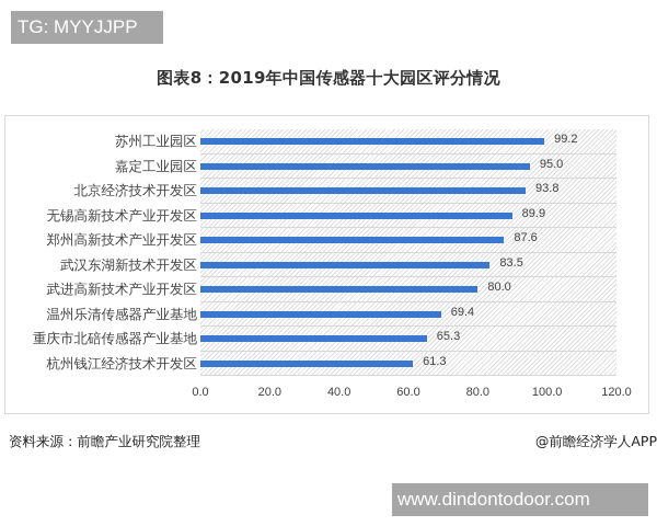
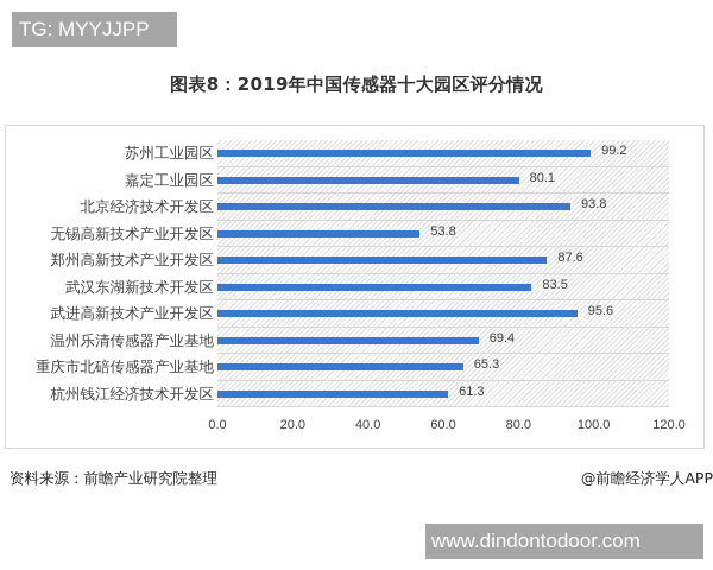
嘉定工业园区: 95.0 -> 80.1
无锡高新技术产业开发区: 89.9 -> 53.8
武进高新技术产业开发区: 80.0 -> 95.6
